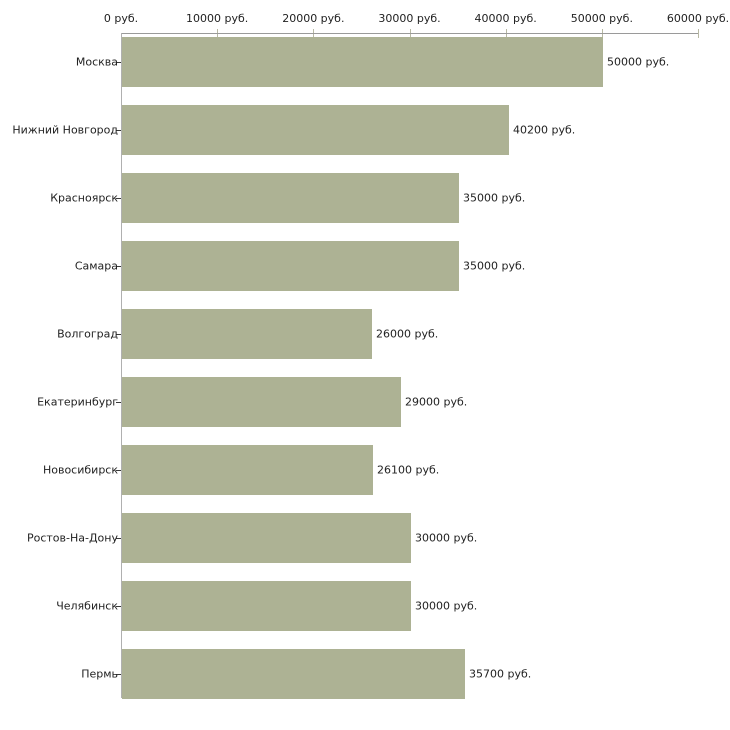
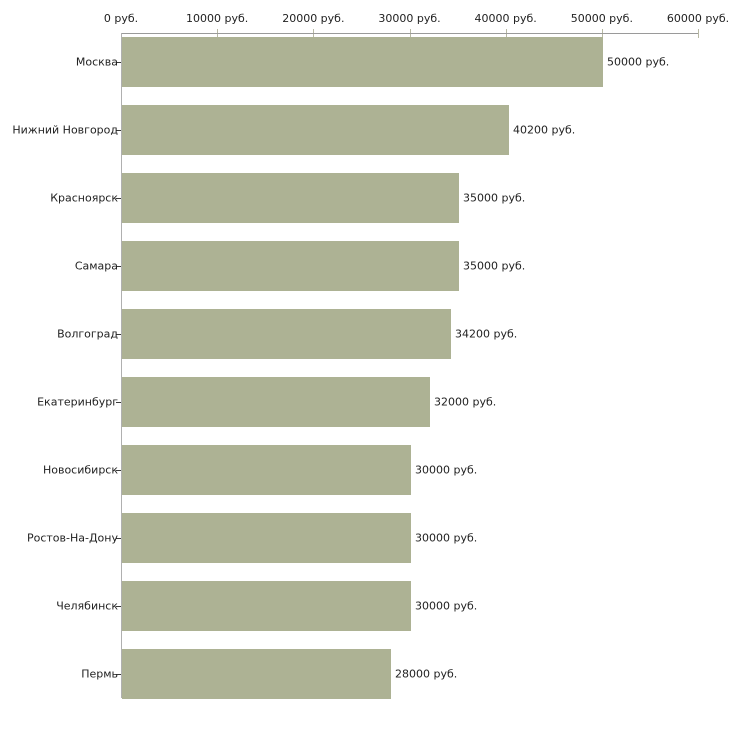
Волгоград: 26000 -> 34200
Екатеринбург: 29000 -> 32000
Новосибирск: 26100 -> 30000
Пермь: 35700 -> 28000
